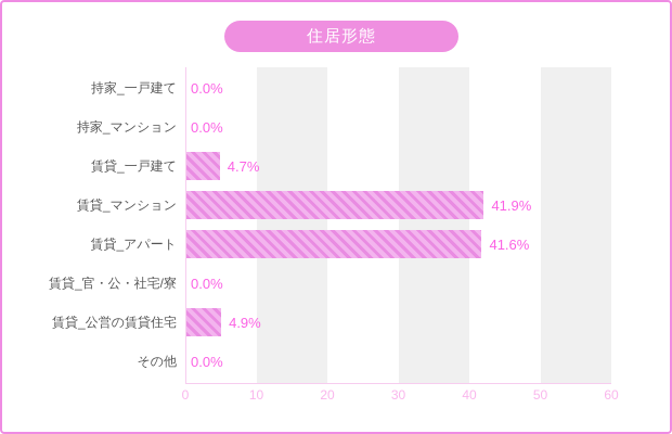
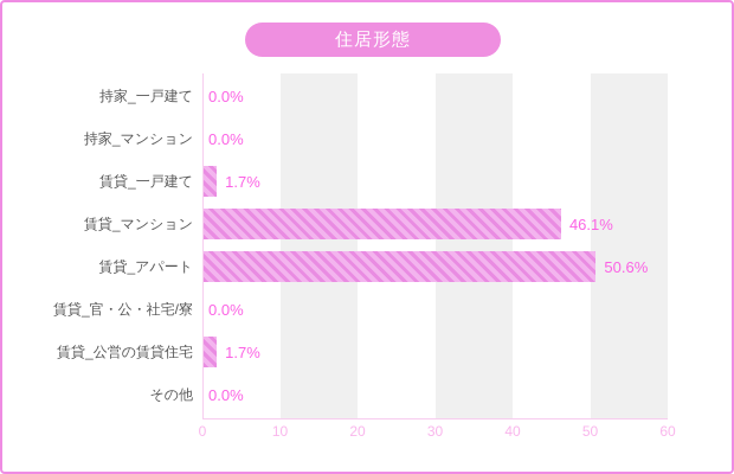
賃貸_一戸建て: 4.7% -> 1.7%
賃貸_マンション: 41.9% -> 46.1%
賃貸_アパート: 41.6% -> 50.6%
賃貸_公営の賃貸住宅: 4.9% -> 1.7%
